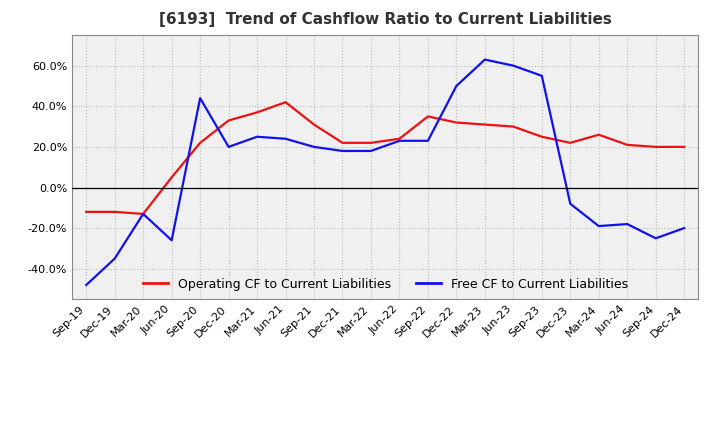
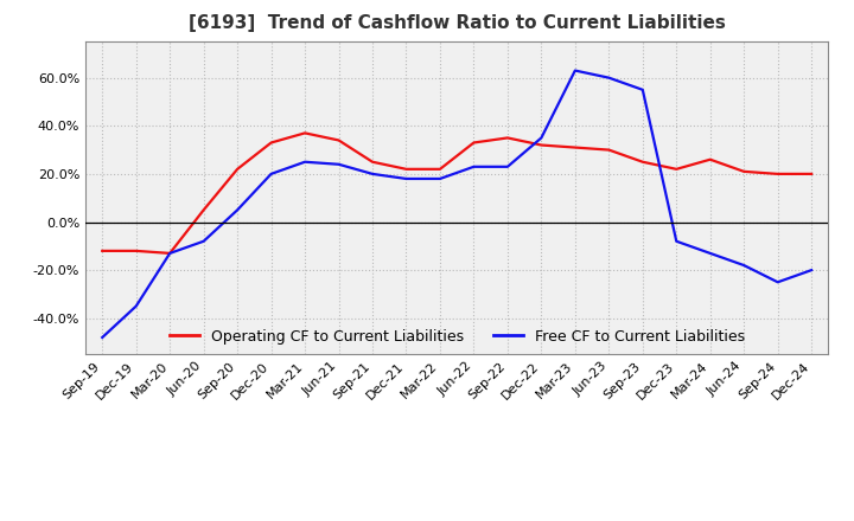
Free CF to Current Liabilities/Jun-20: -26% -> -8%
Free CF to Current Liabilities/Sep-20: 44% -> 5%
Operating CF to Current Liabilities/Jun-21: 42% -> 34%
Operating CF to Current Liabilities/Sep-21: 31% -> 25%
Operating CF to Current Liabilities/Jun-22: 24% -> 33%
Free CF to Current Liabilities/Dec-22: 50% -> 35%
Free CF to Current Liabilities/Mar-24: -19% -> -13%
